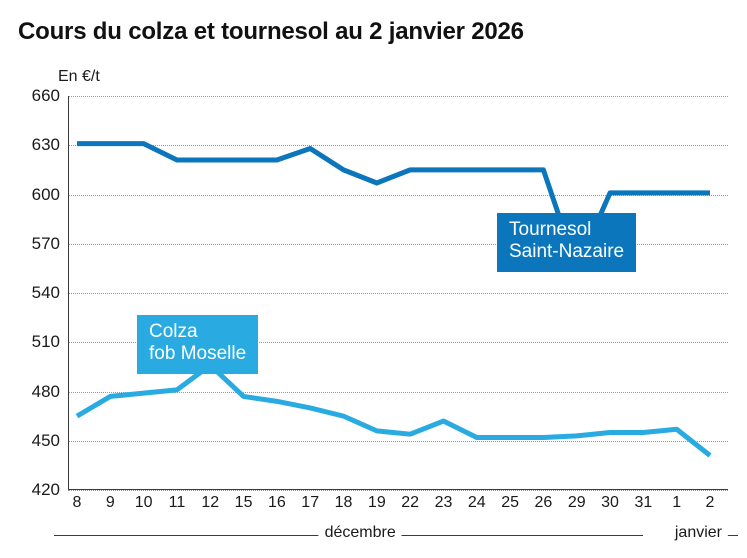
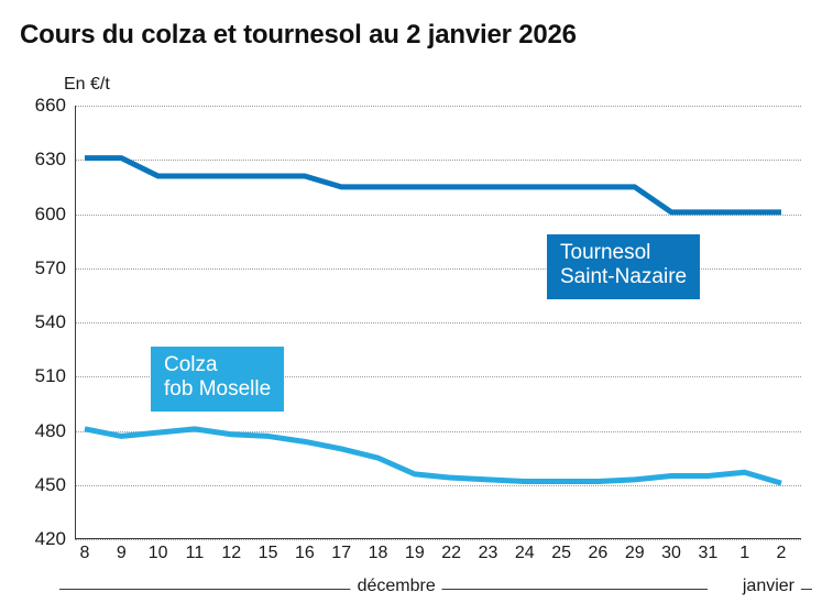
Colza fob Moselle/8: 465 -> 481
Tournesol Saint-Nazaire/10: 631 -> 621
Colza fob Moselle/12: 496 -> 478
Tournesol Saint-Nazaire/17: 628 -> 615
Tournesol Saint-Nazaire/19: 607 -> 615
Colza fob Moselle/23: 462 -> 453
Tournesol Saint-Nazaire/29: 555 -> 615
Colza fob Moselle/2: 441 -> 451
